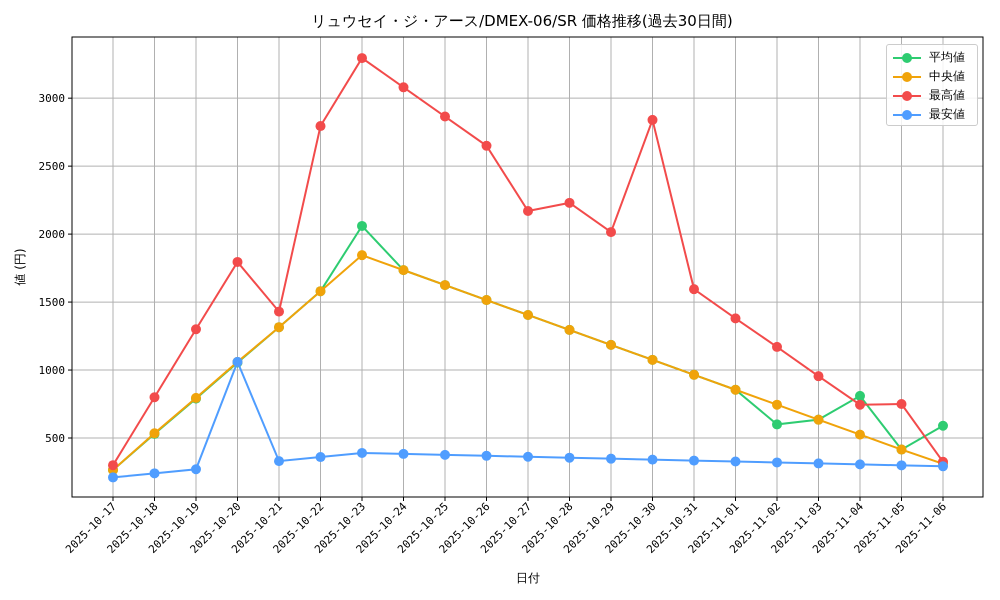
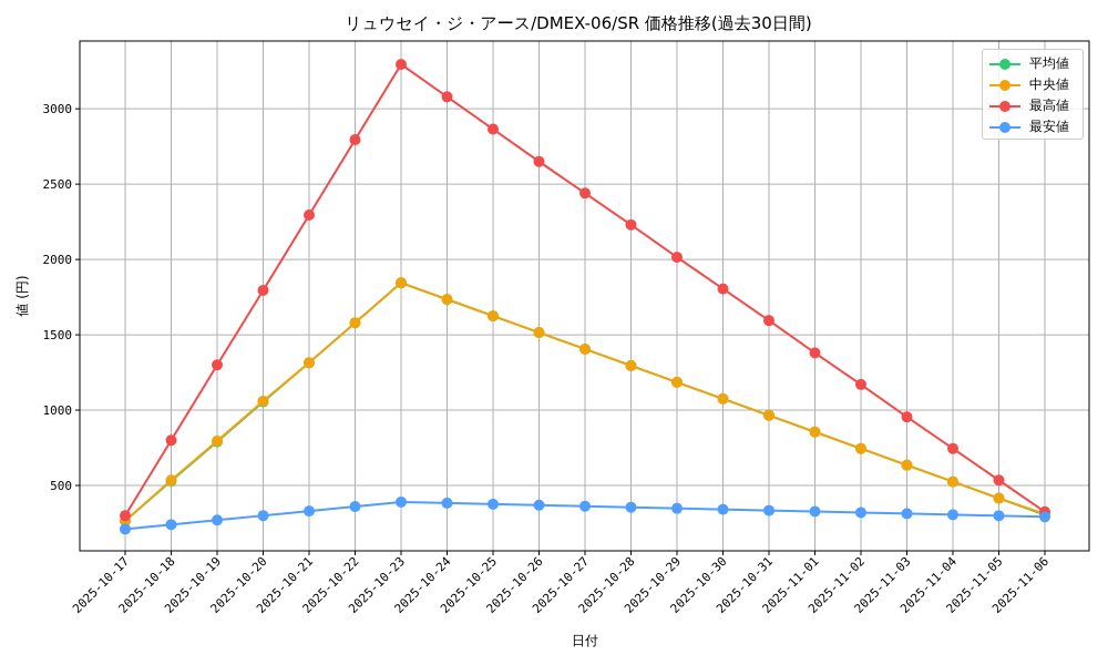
最安値/2025-10-20: 1060 -> 300
最高値/2025-10-21: 1430 -> 2300
平均値/2025-10-23: 2060 -> 1840
最高値/2025-10-27: 2170 -> 2440
最高値/2025-10-30: 2840 -> 1800
平均値/2025-11-02: 600 -> 740
平均値/2025-11-04: 810 -> 520
最高値/2025-11-05: 750 -> 540
平均値/2025-11-06: 590 -> 300
